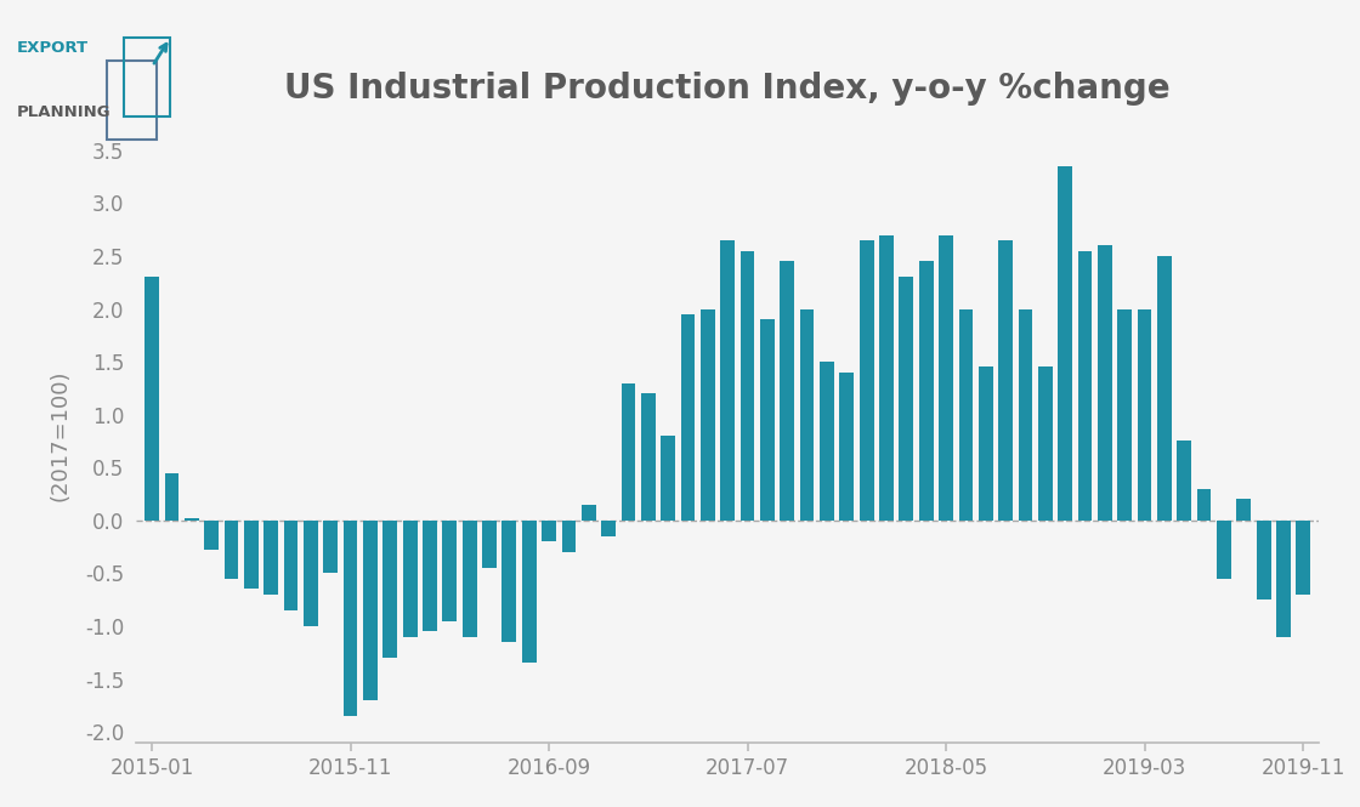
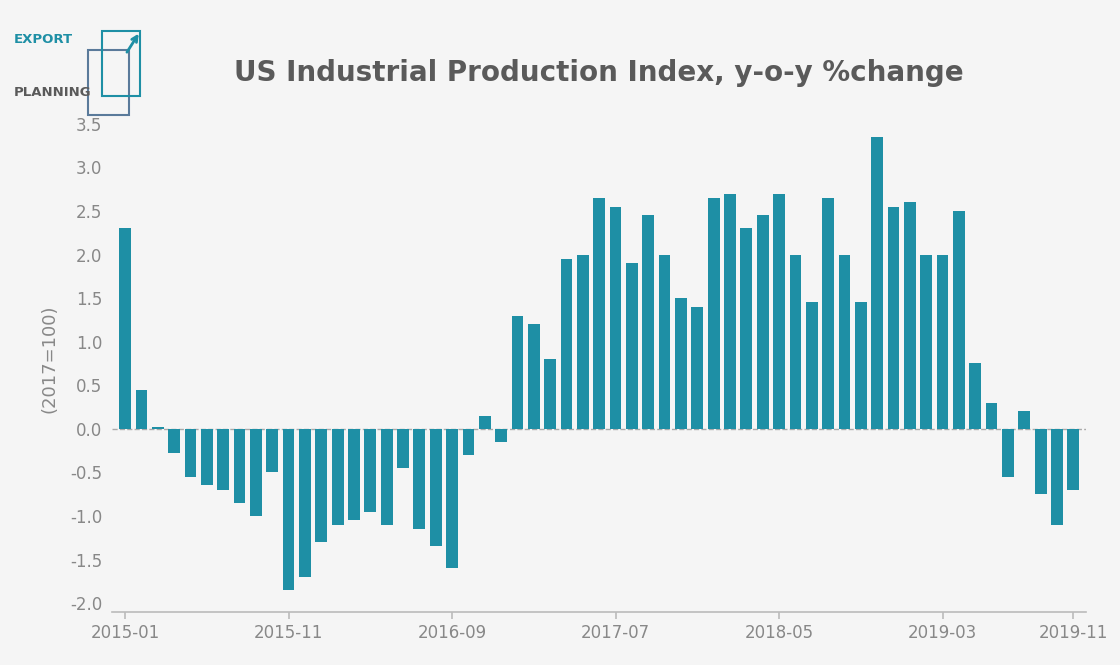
2016-09: -0.20 -> -1.60
